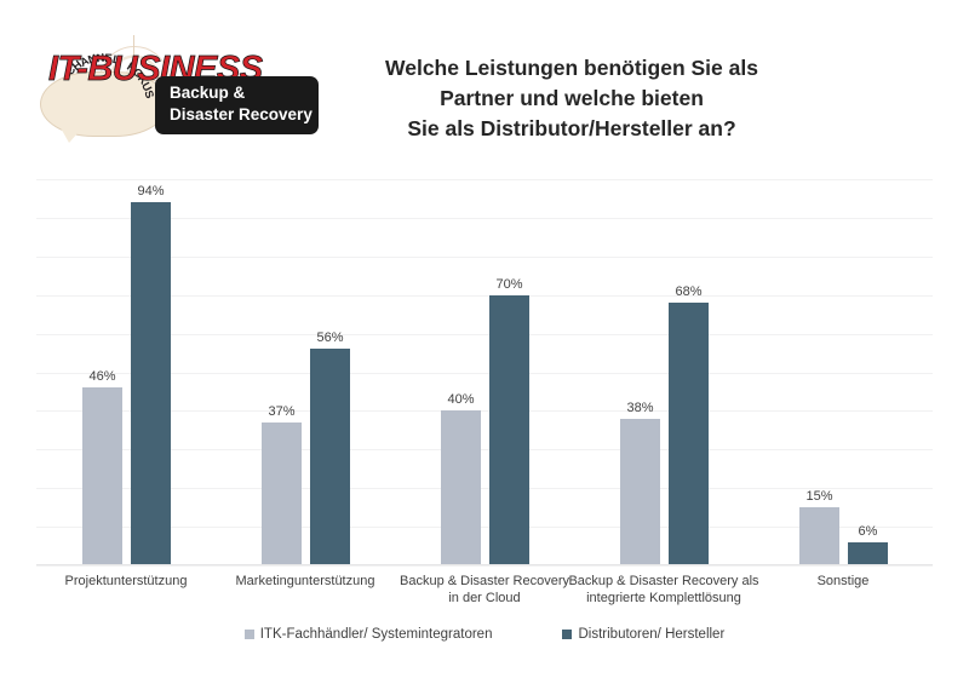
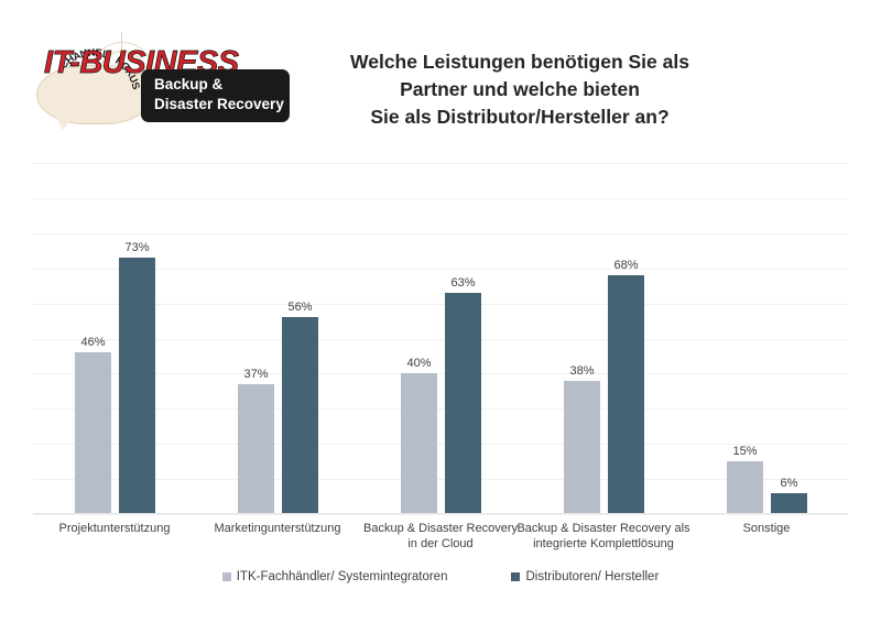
Distributoren/ Hersteller/Projektunterstützung: 94% -> 73%
Distributoren/ Hersteller/Backup & Disaster Recovery in der Cloud: 70% -> 63%
